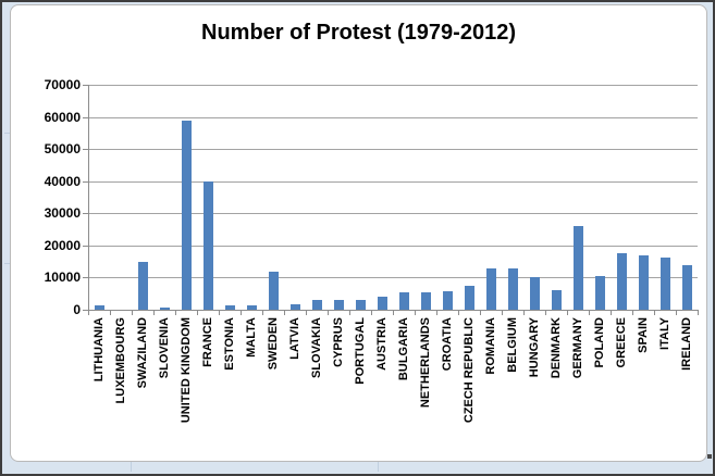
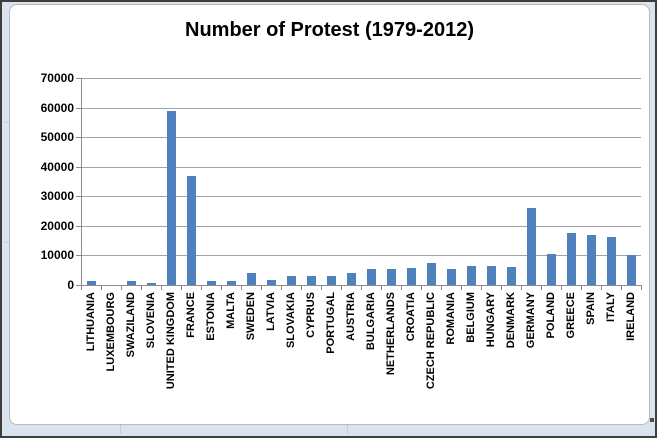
SWAZILAND: 15000 -> 1000
FRANCE: 40000 -> 37000
SWEDEN: 12000 -> 4000
ROMANIA: 13000 -> 5000
BELGIUM: 13000 -> 6000
HUNGARY: 10000 -> 6000
IRELAND: 14000 -> 10000
